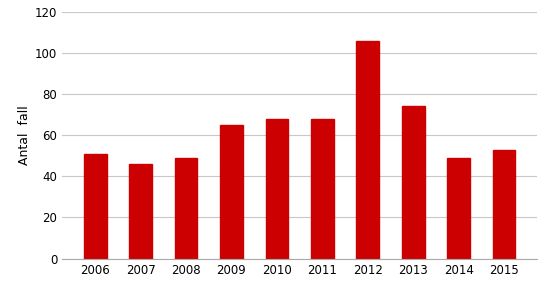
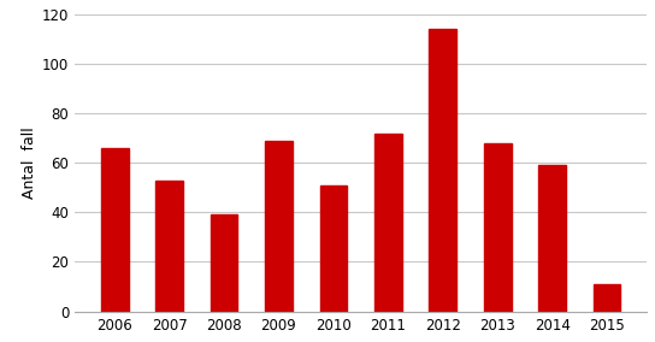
2006: 51 -> 66
2007: 46 -> 53
2008: 49 -> 39
2009: 65 -> 69
2010: 68 -> 51
2011: 68 -> 72
2012: 106 -> 114
2013: 74 -> 68
2014: 49 -> 59
2015: 53 -> 11
